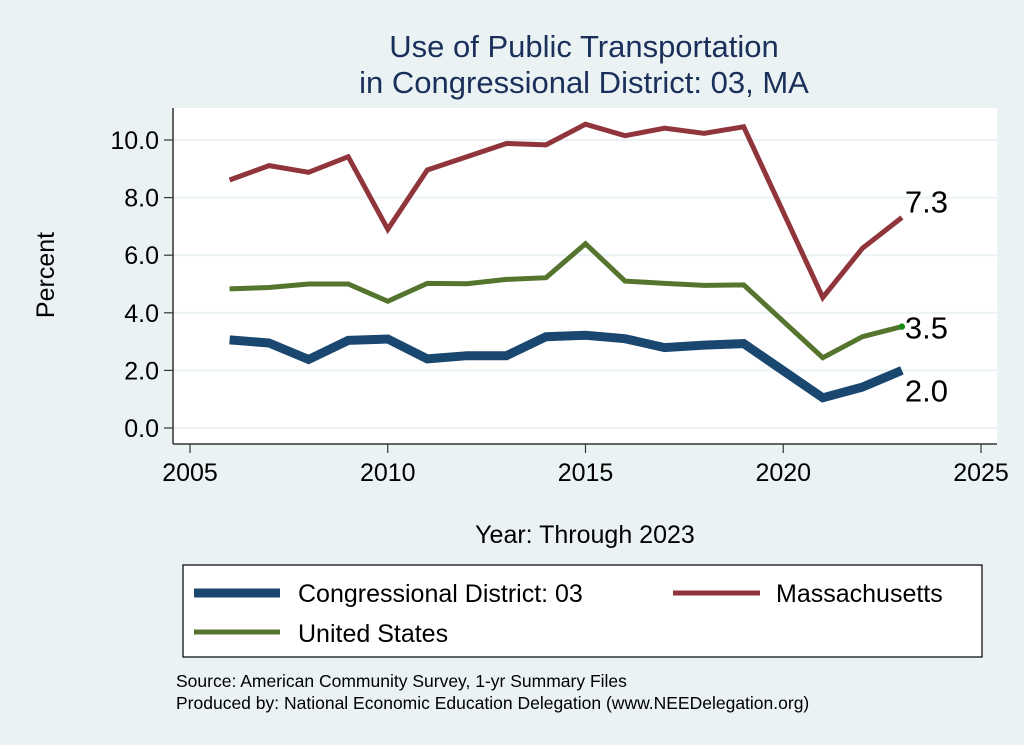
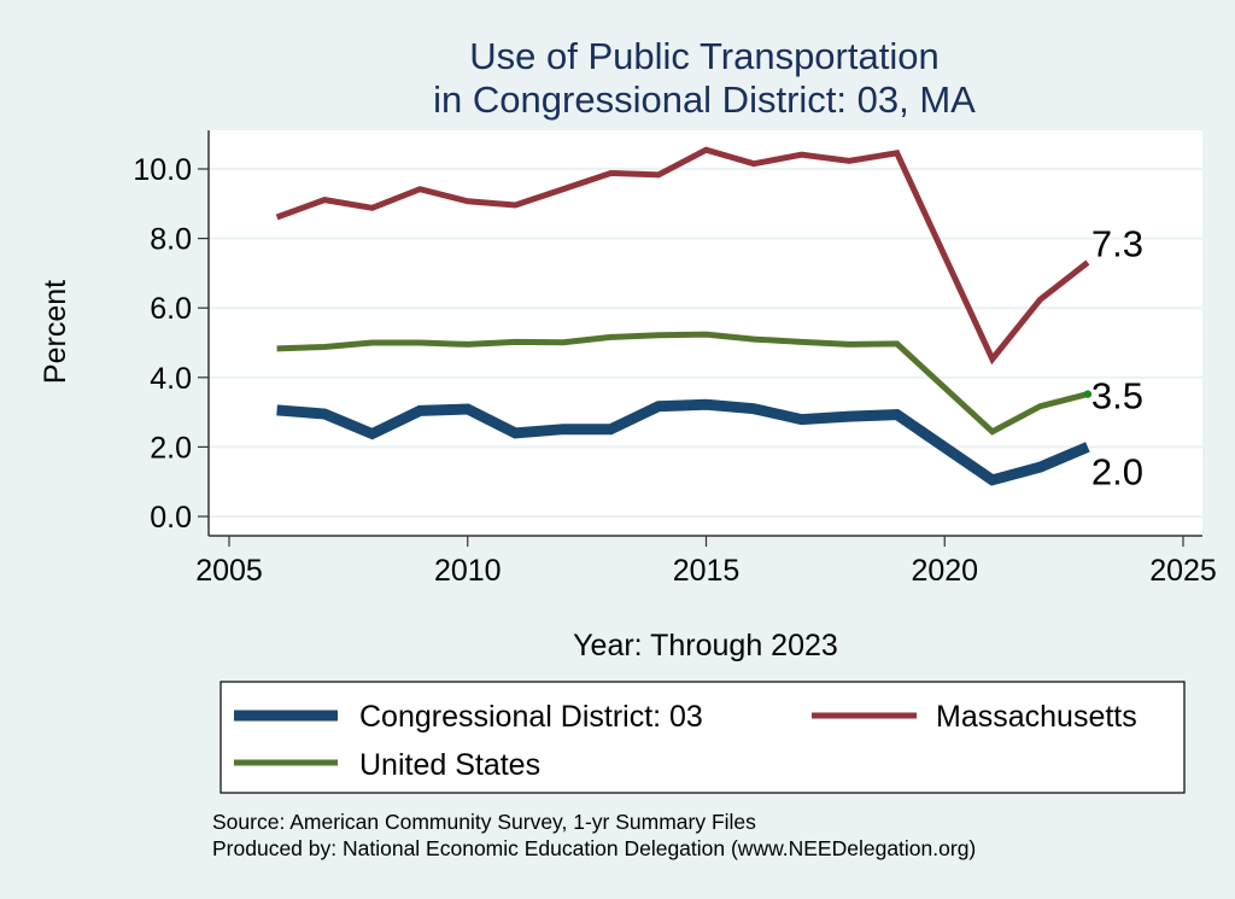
Massachusetts/2010: 6.9 -> 9.1
United States/2010: 4.4 -> 5.0
United States/2015: 6.4 -> 5.2
